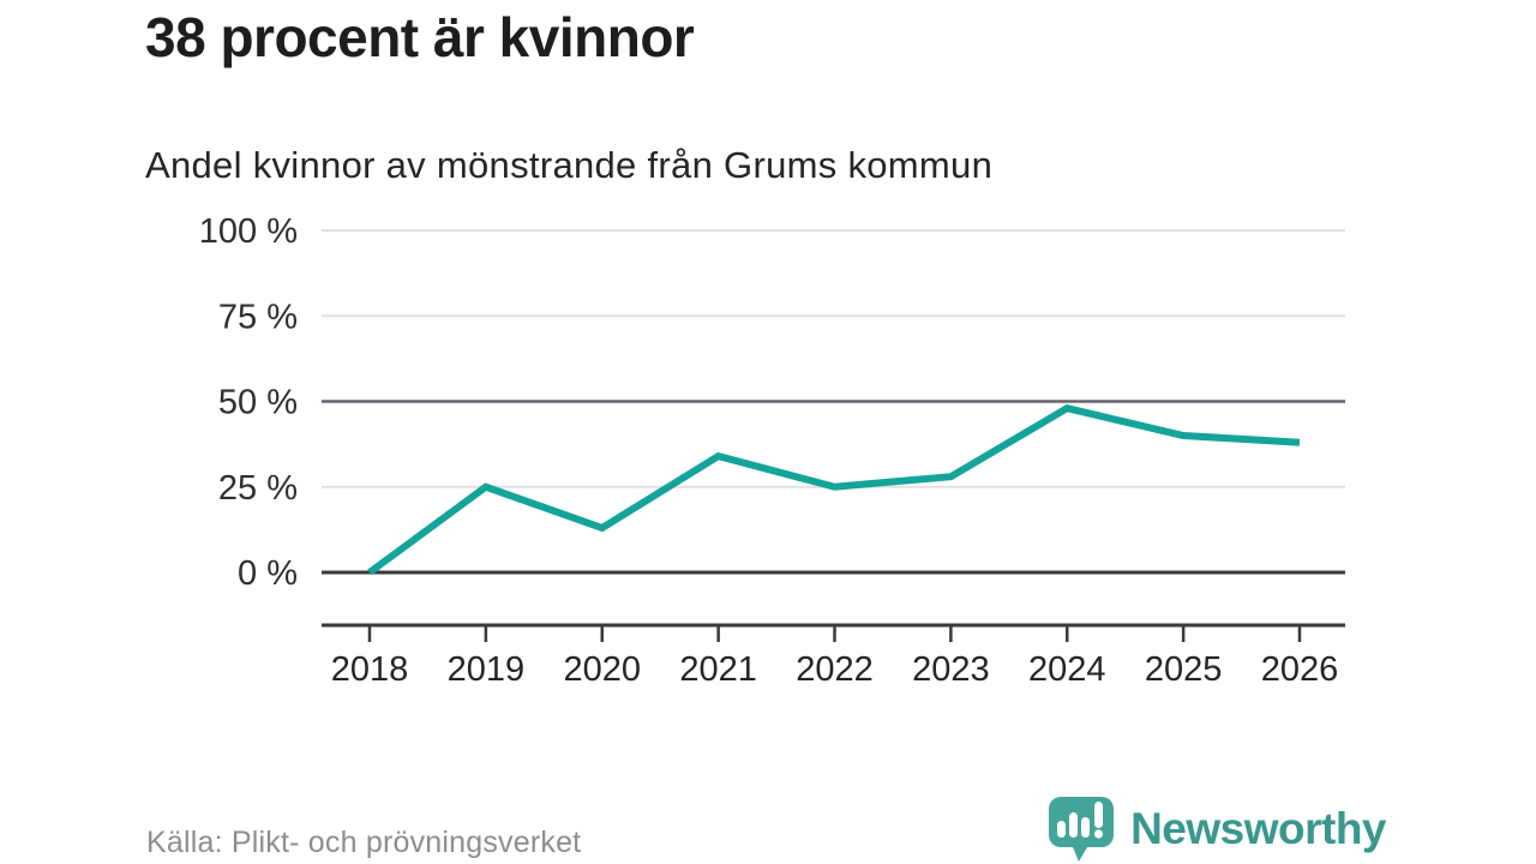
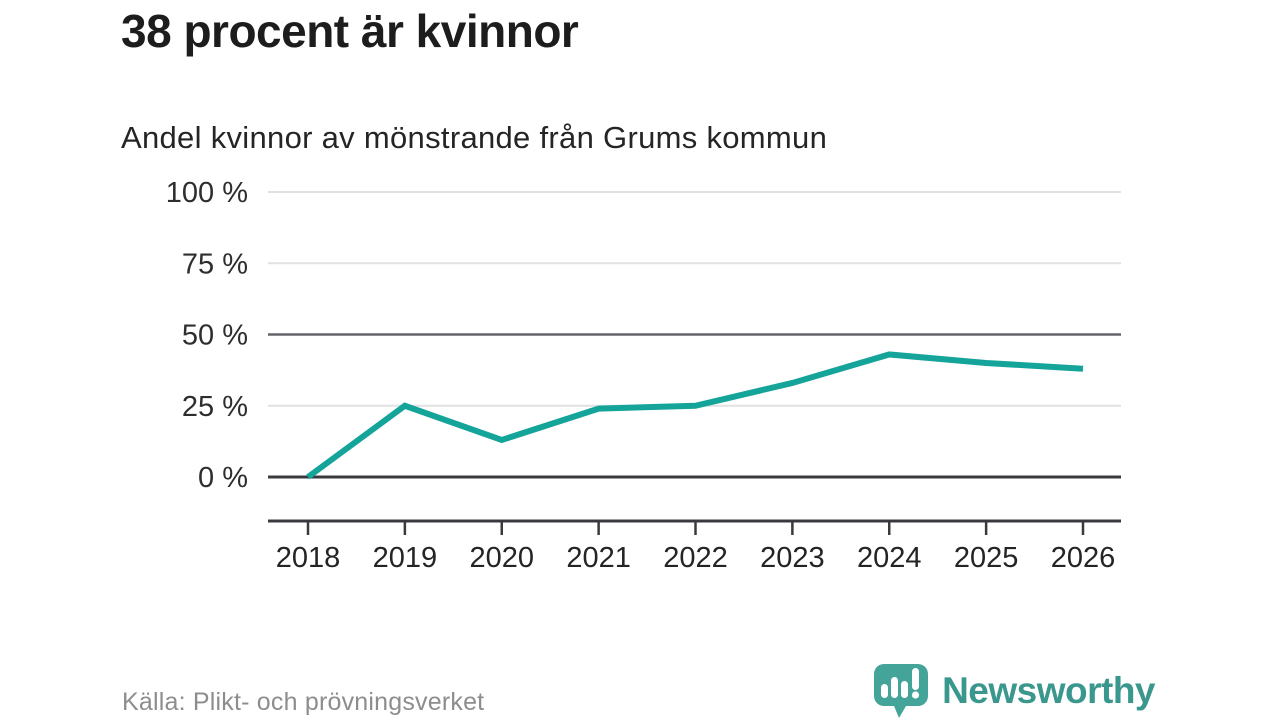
2021: 34% -> 24%
2023: 28% -> 33%
2024: 48% -> 43%
